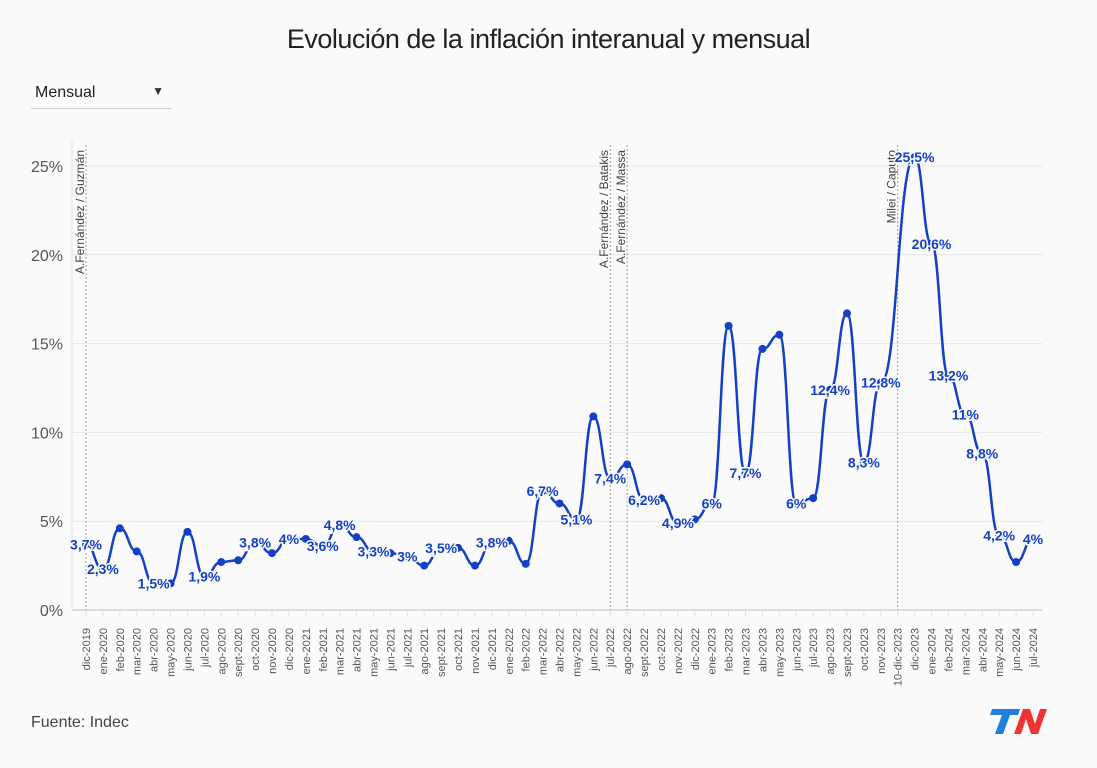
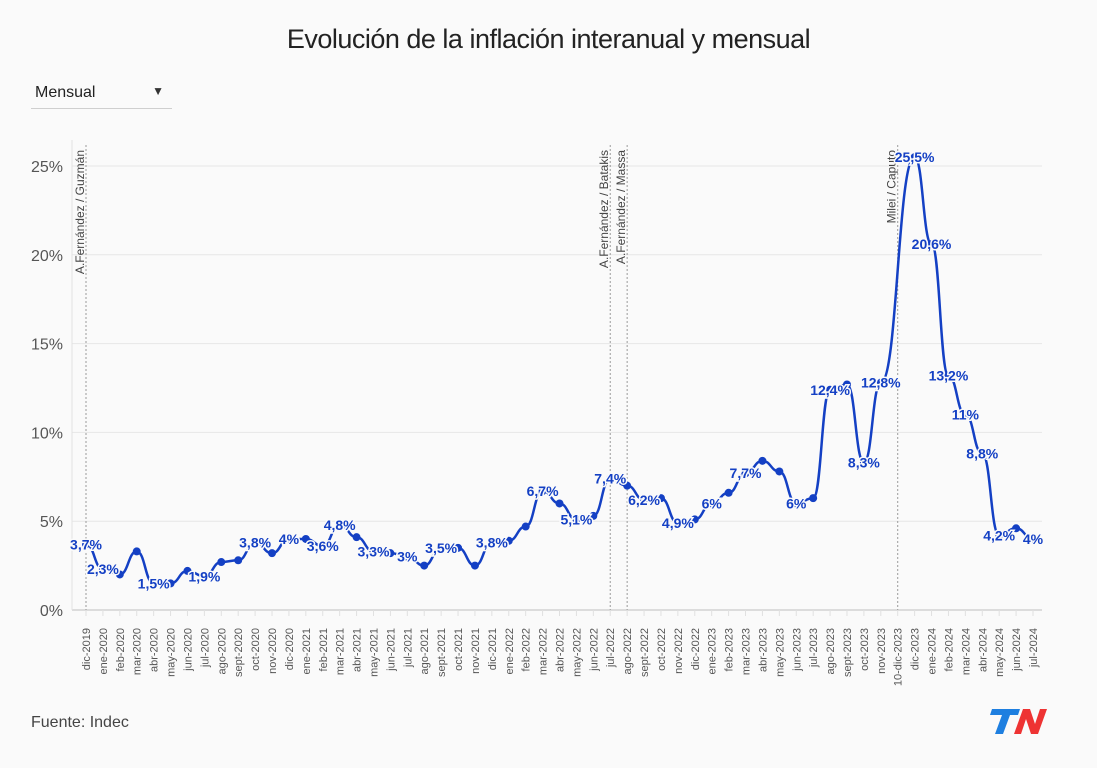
feb-2020: 4.6% -> 2.0%
jun-2020: 4.4% -> 2.2%
feb-2022: 2.6% -> 4.7%
jun-2022: 10.9% -> 5.3%
ago-2022: 8.2% -> 7.0%
feb-2023: 16.0% -> 6.6%
abr-2023: 14.7% -> 8.4%
may-2023: 15.5% -> 7.8%
sept-2023: 16.7% -> 12.7%
jun-2024: 2.7% -> 4.6%
